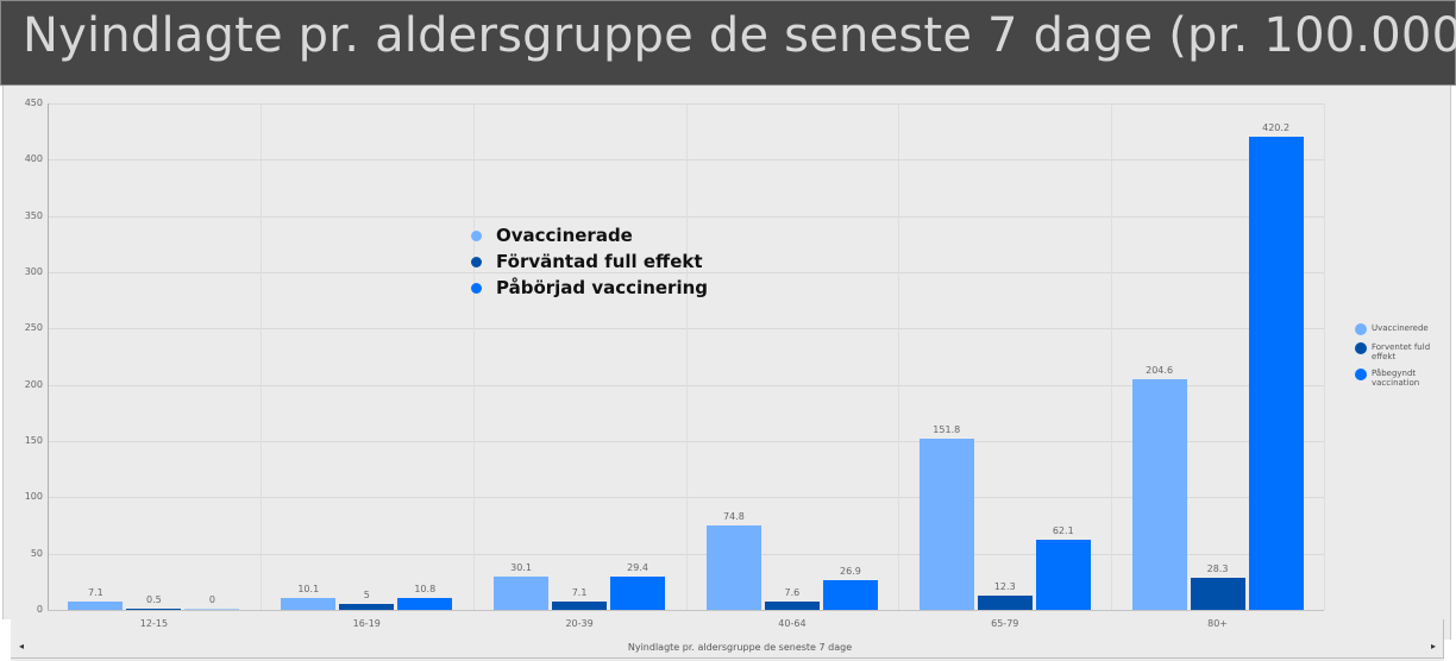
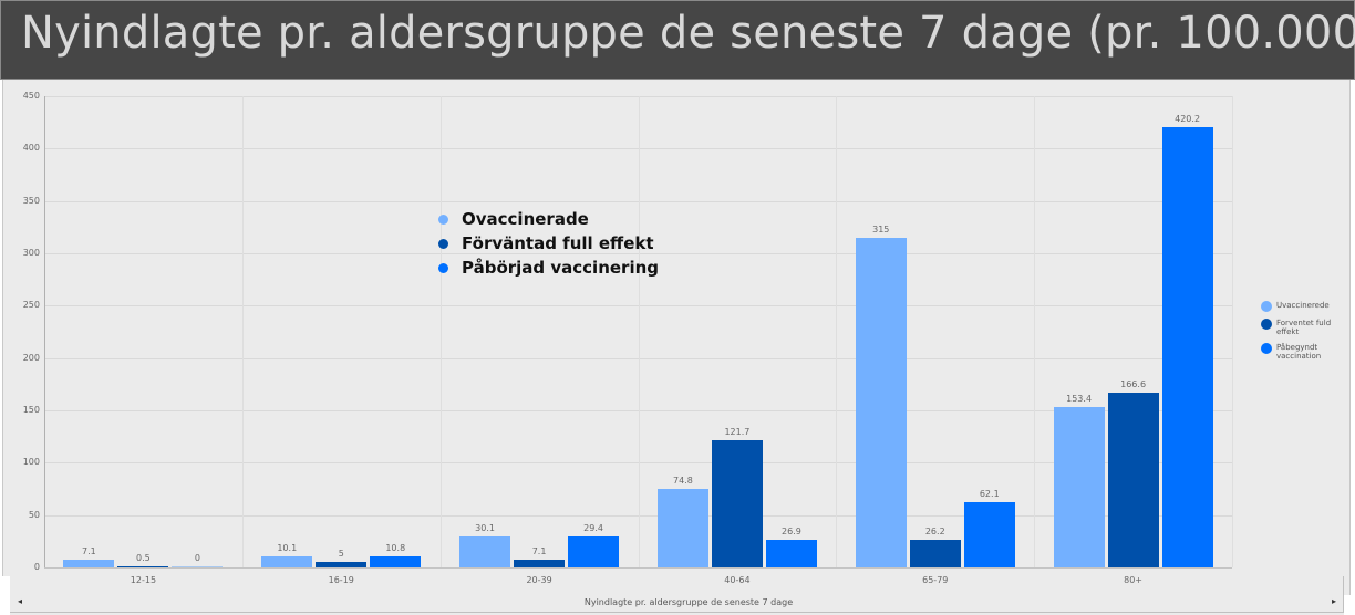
Forventet fuld effekt/40-64: 7.6 -> 121.7
Uvaccinerede/65-79: 151.8 -> 315
Forventet fuld effekt/65-79: 12.3 -> 26.2
Uvaccinerede/80+: 204.6 -> 153.4
Forventet fuld effekt/80+: 28.3 -> 166.6
